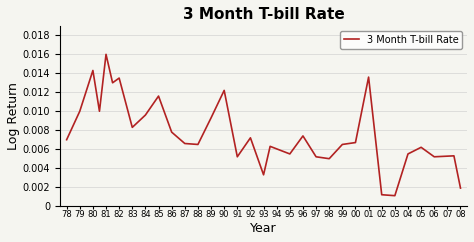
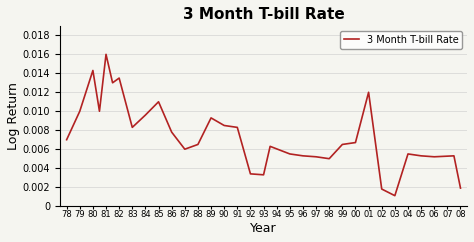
85: 0.0116 -> 0.0110
87: 0.0066 -> 0.0060
90: 0.0122 -> 0.0085
91: 0.0052 -> 0.0083
92: 0.0072 -> 0.0034
96: 0.0074 -> 0.0053
01: 0.0136 -> 0.0120
02: 0.0012 -> 0.0018
05: 0.0062 -> 0.0053
